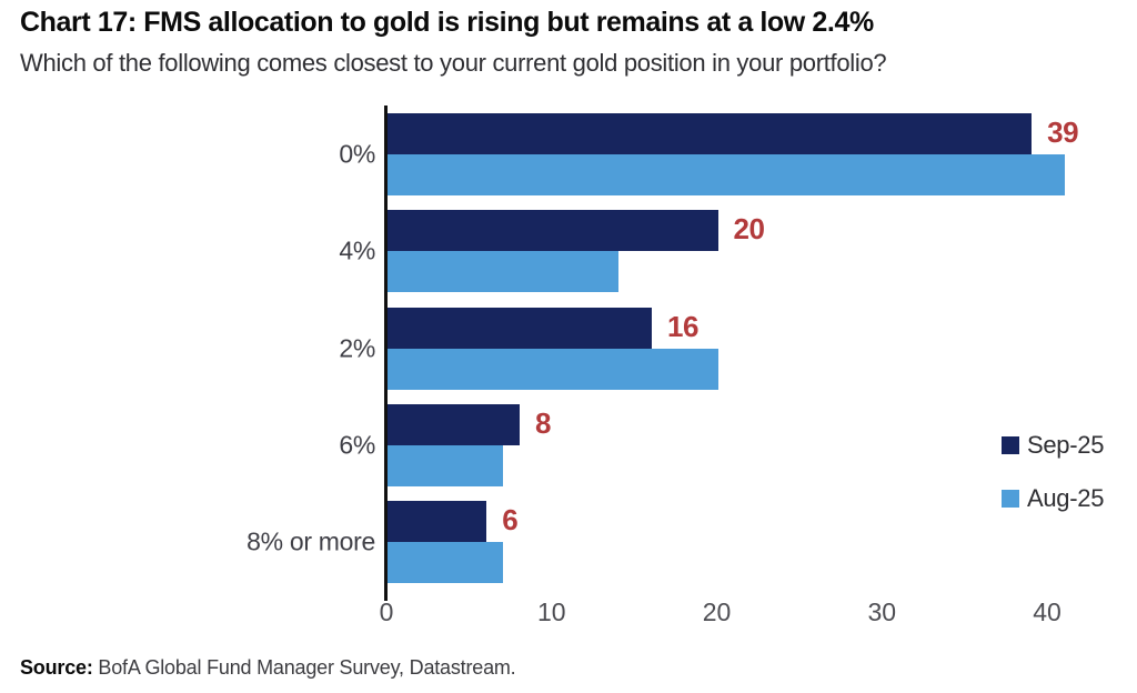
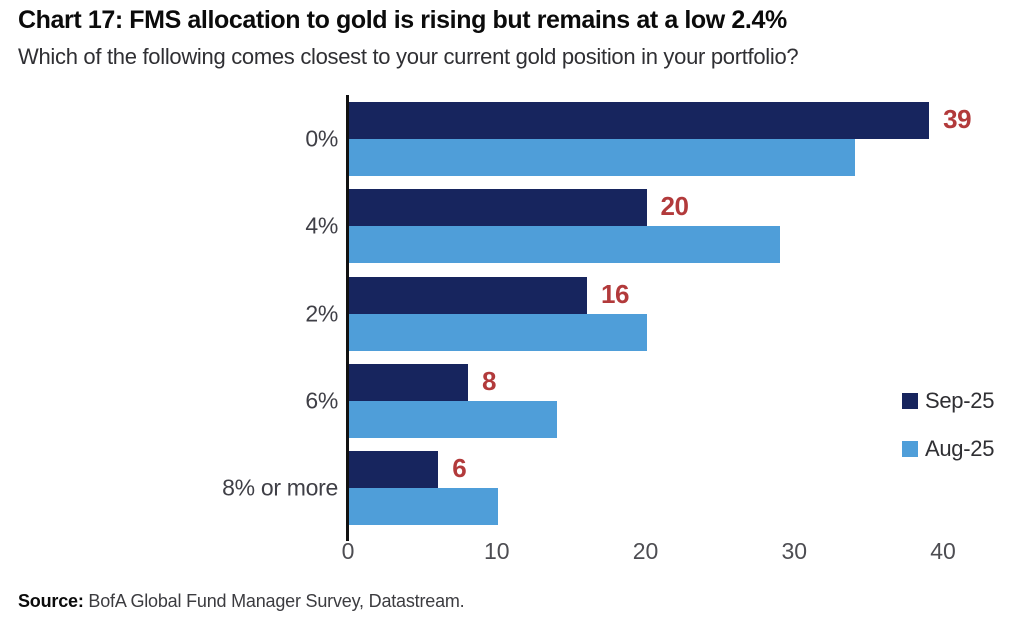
Aug-25/0%: 41 -> 34
Aug-25/4%: 14 -> 29
Aug-25/6%: 7 -> 14
Aug-25/8% or more: 7 -> 10
